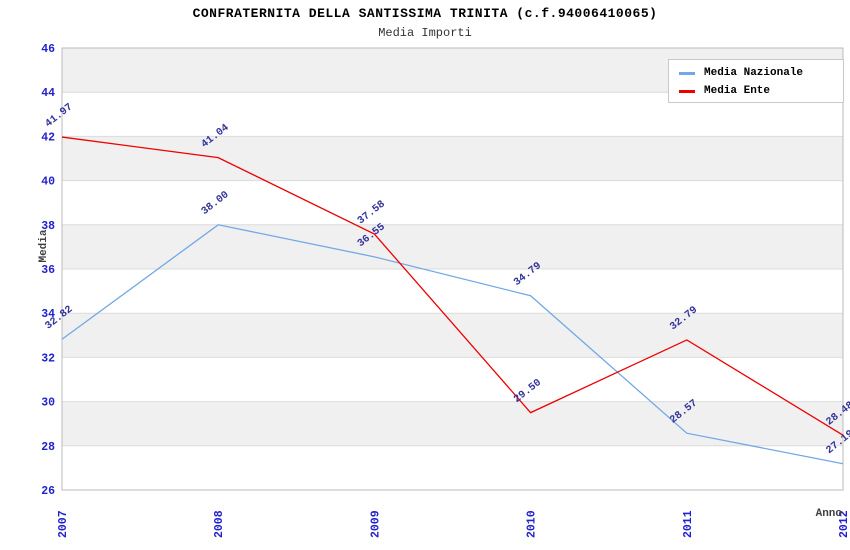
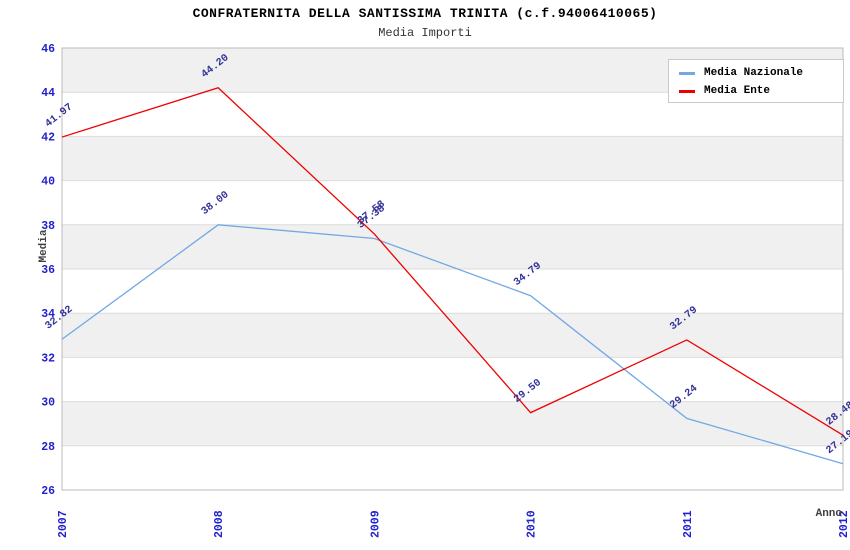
Media Ente/2008: 41.04 -> 44.20
Media Nazionale/2009: 36.55 -> 37.38
Media Nazionale/2011: 28.57 -> 29.24
